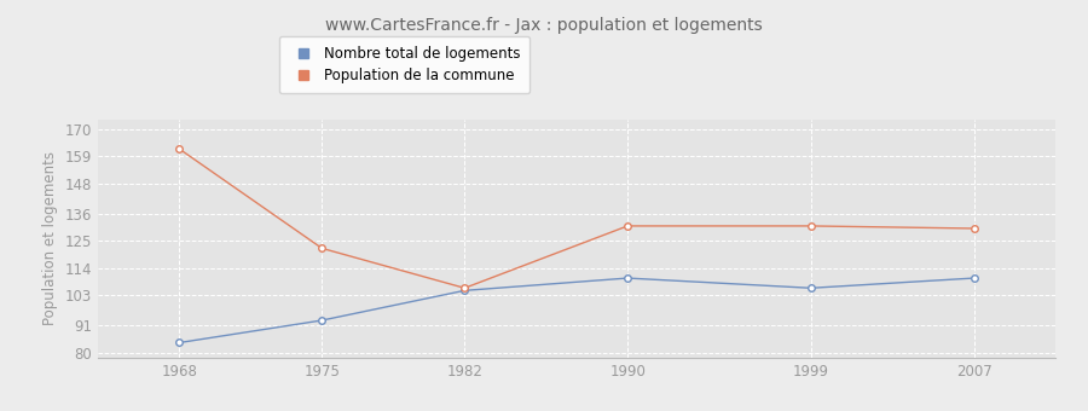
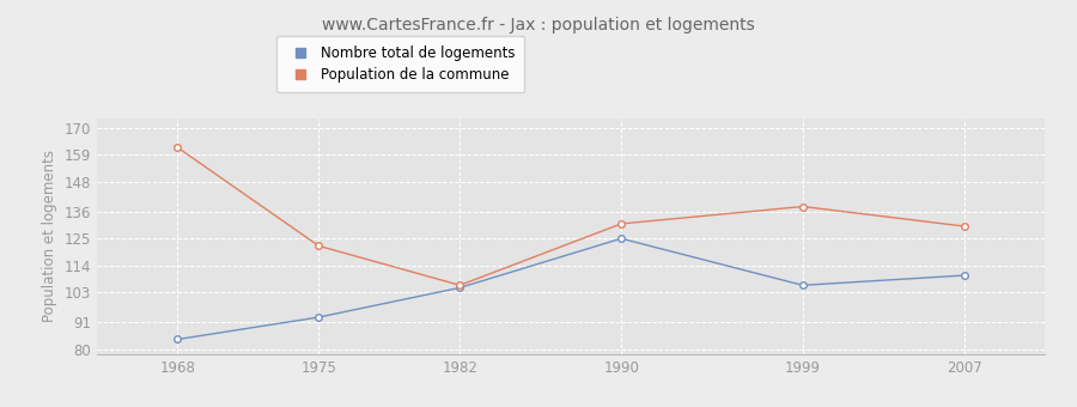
Nombre total de logements/1990: 110 -> 125
Population de la commune/1999: 131 -> 138
